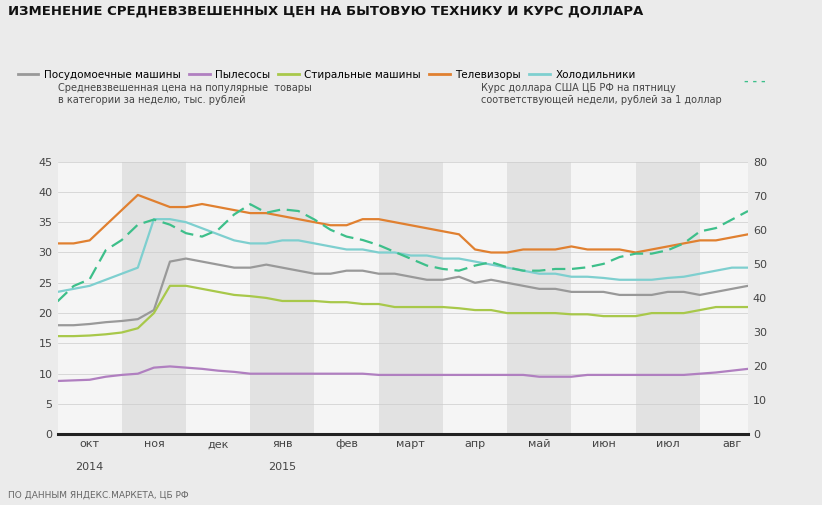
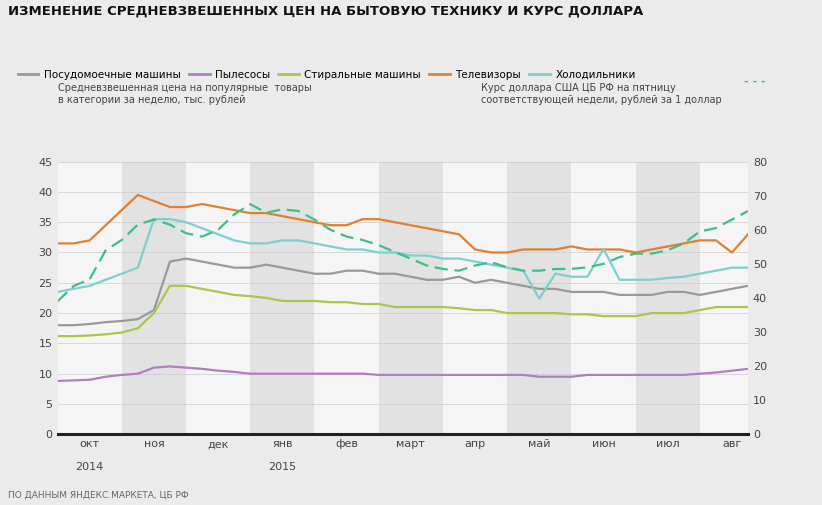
Холодильники/май: 26.5 -> 22.4
Холодильники/июн: 25.8 -> 30.6
Телевизоры/авг: 32.5 -> 30.0
